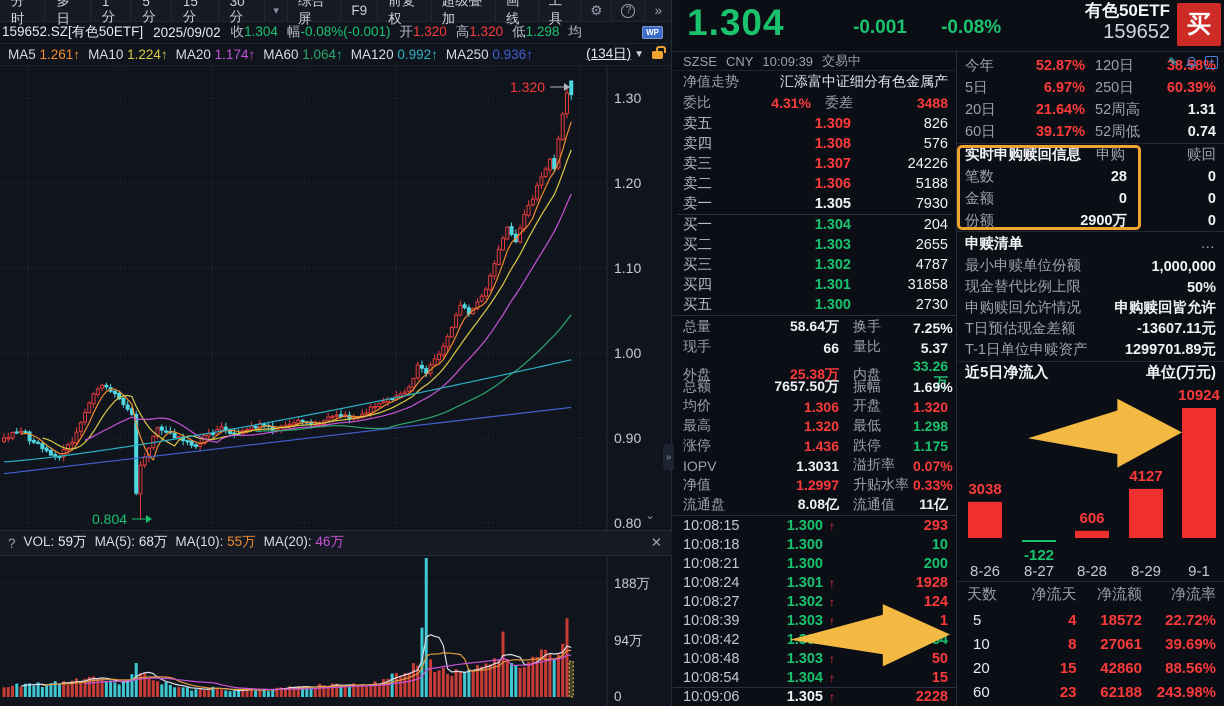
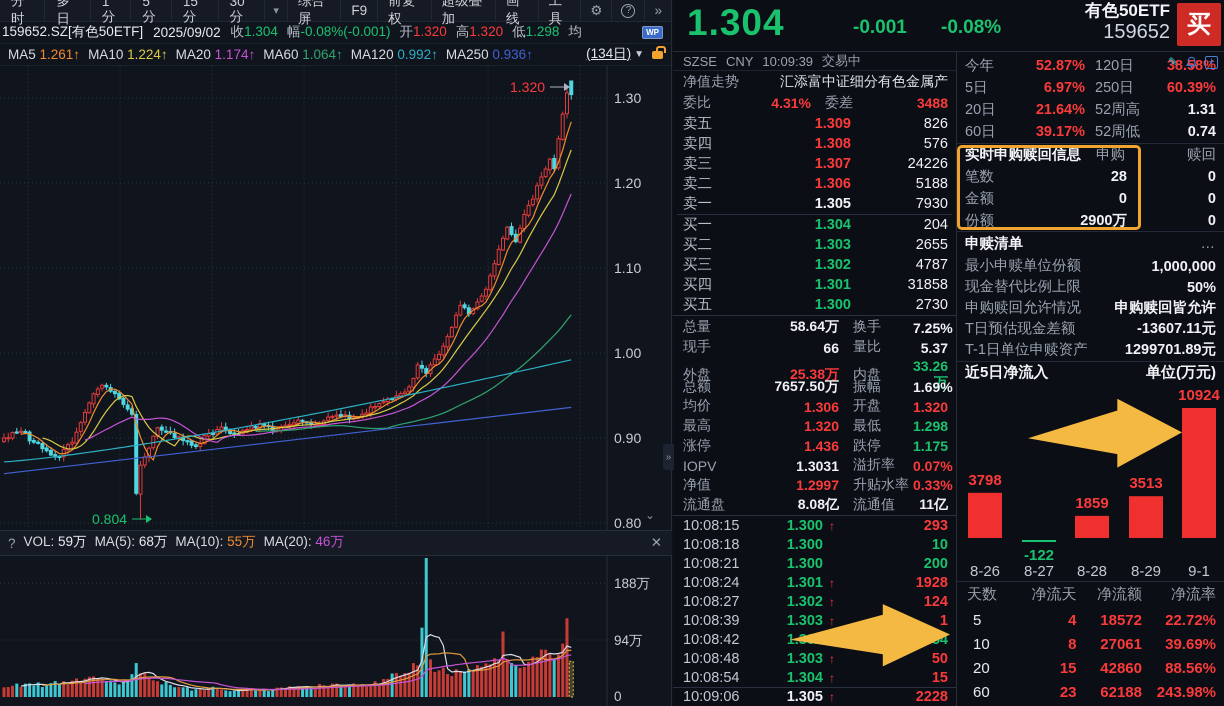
近5日净流入/8-26: 3038 -> 3798
近5日净流入/8-28: 606 -> 1859
近5日净流入/8-29: 4127 -> 3513
